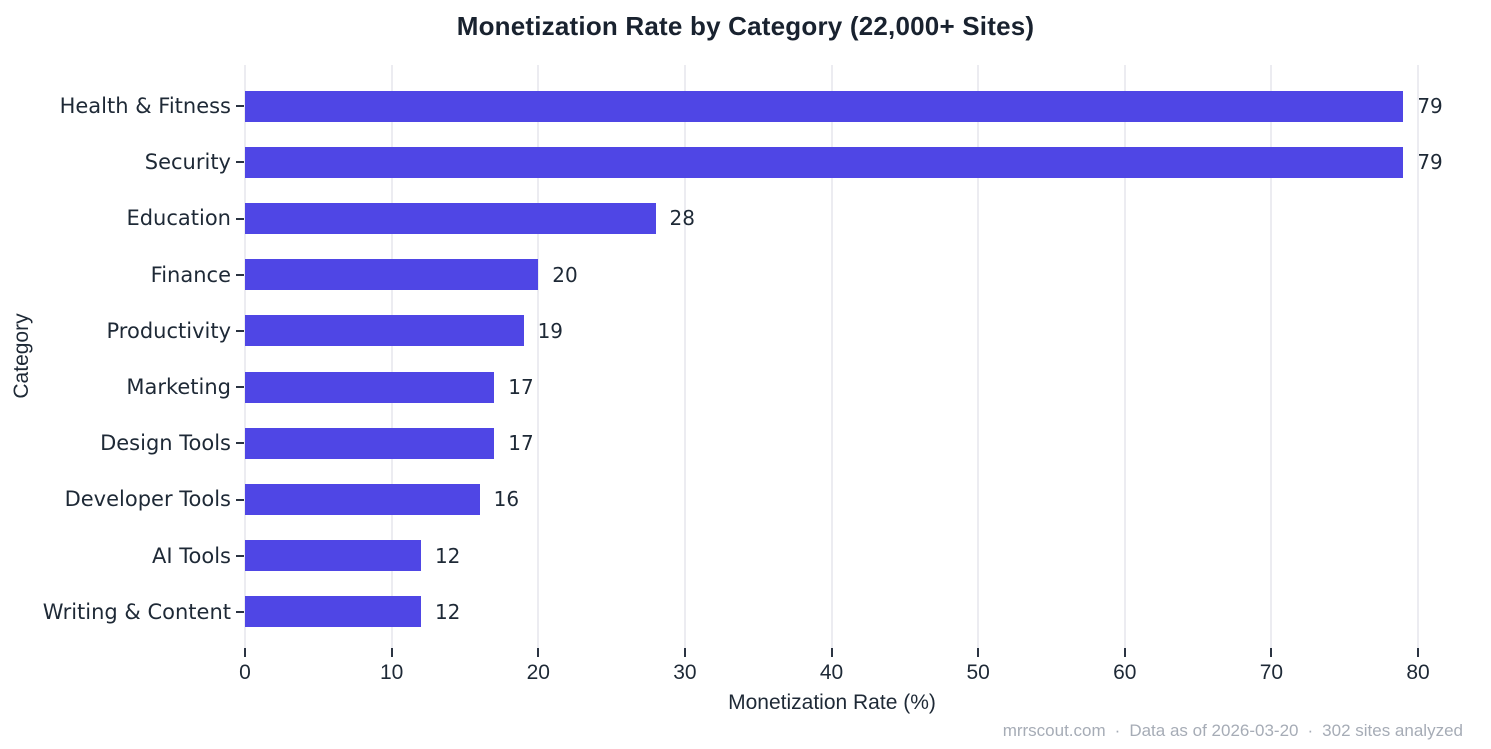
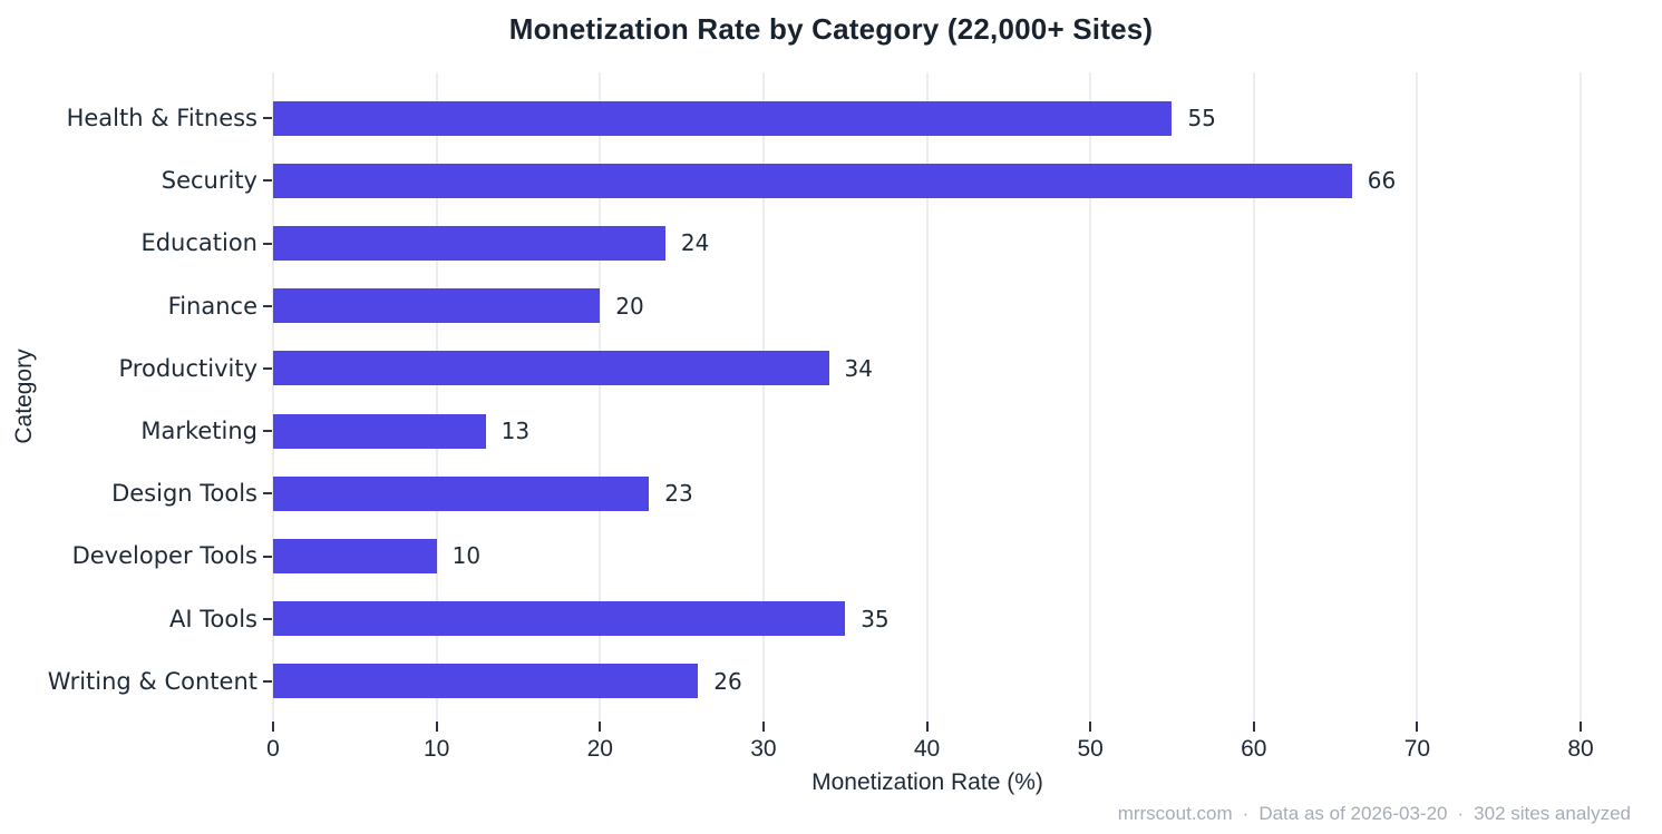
Health & Fitness: 79 -> 55
Security: 79 -> 66
Education: 28 -> 24
Productivity: 19 -> 34
Marketing: 17 -> 13
Design Tools: 17 -> 23
Developer Tools: 16 -> 10
AI Tools: 12 -> 35
Writing & Content: 12 -> 26
